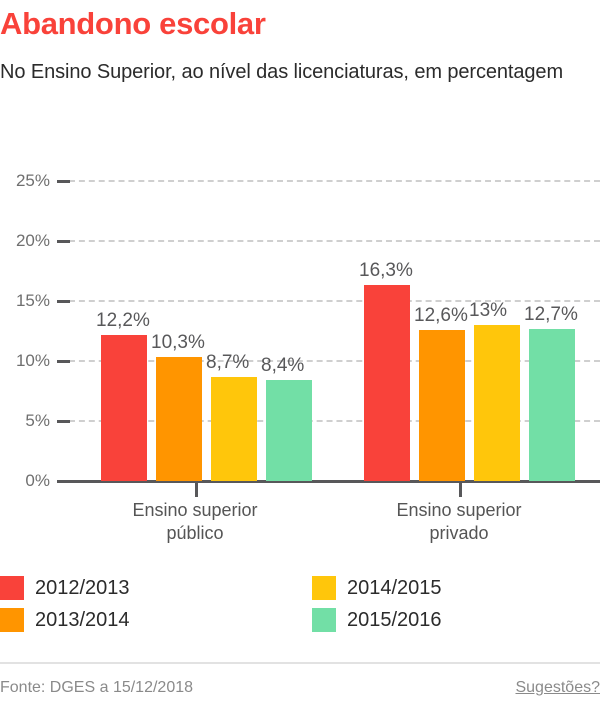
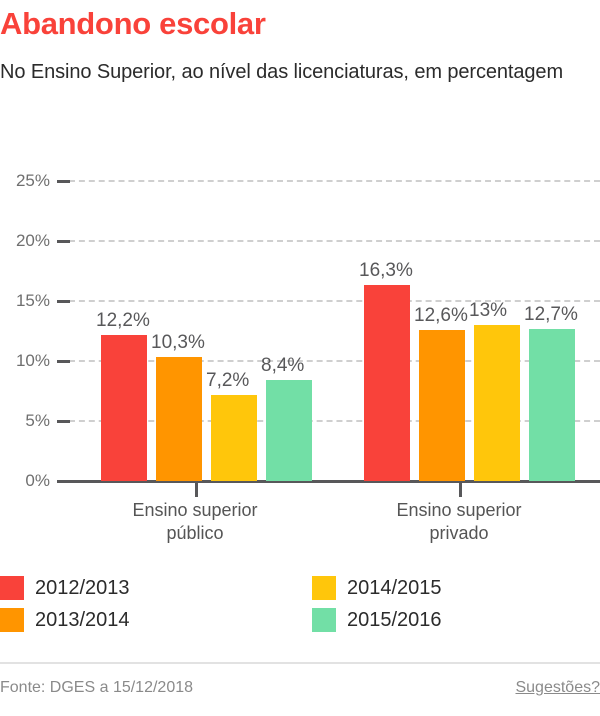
2014/2015/Ensino superior público: 8,7% -> 7,2%
